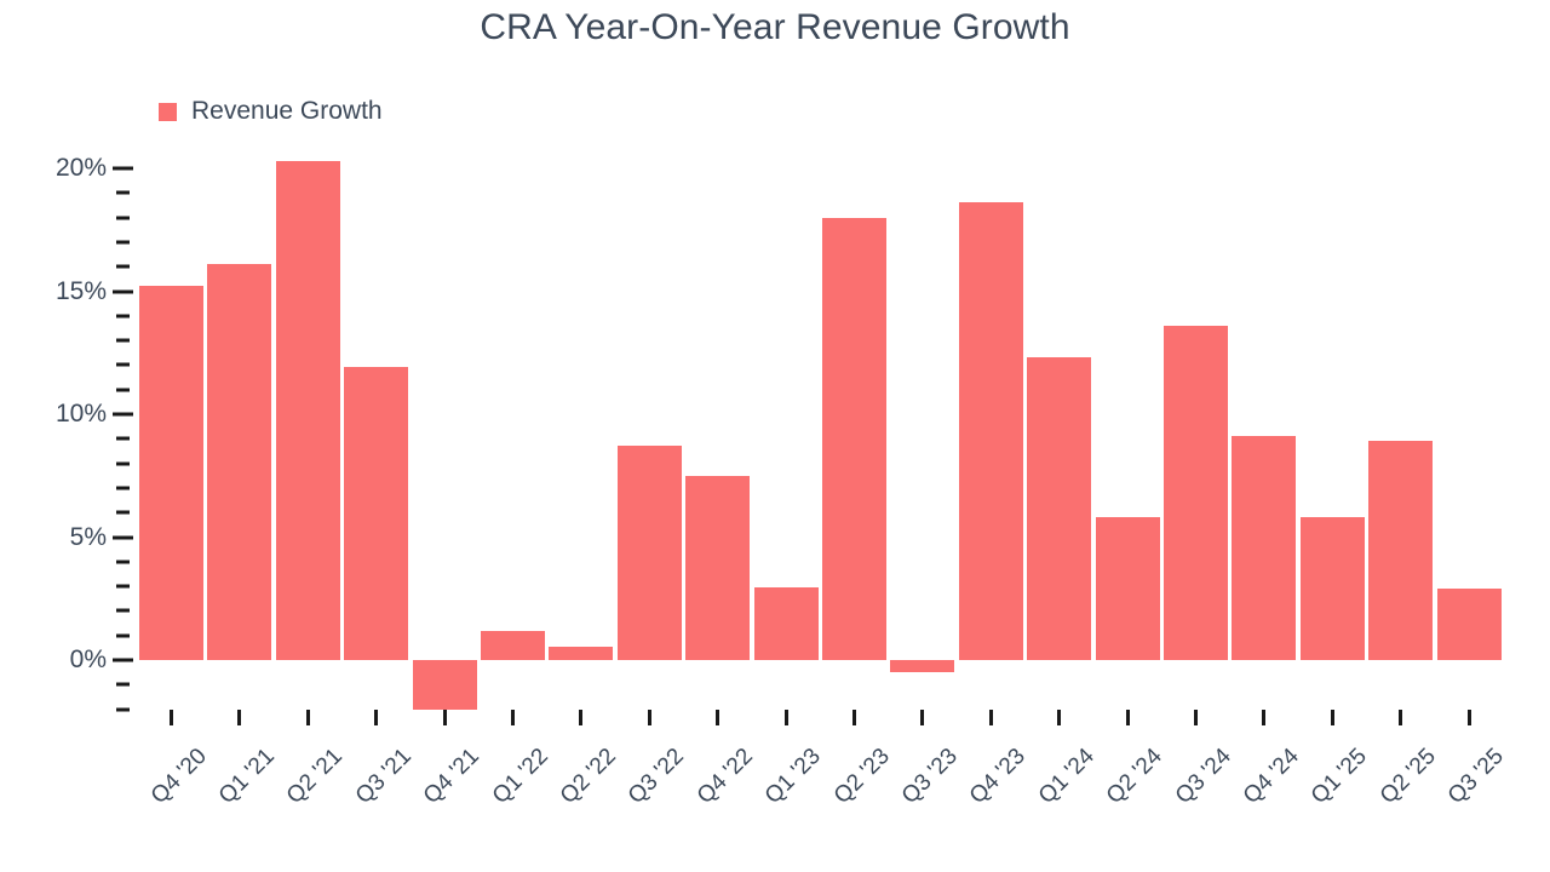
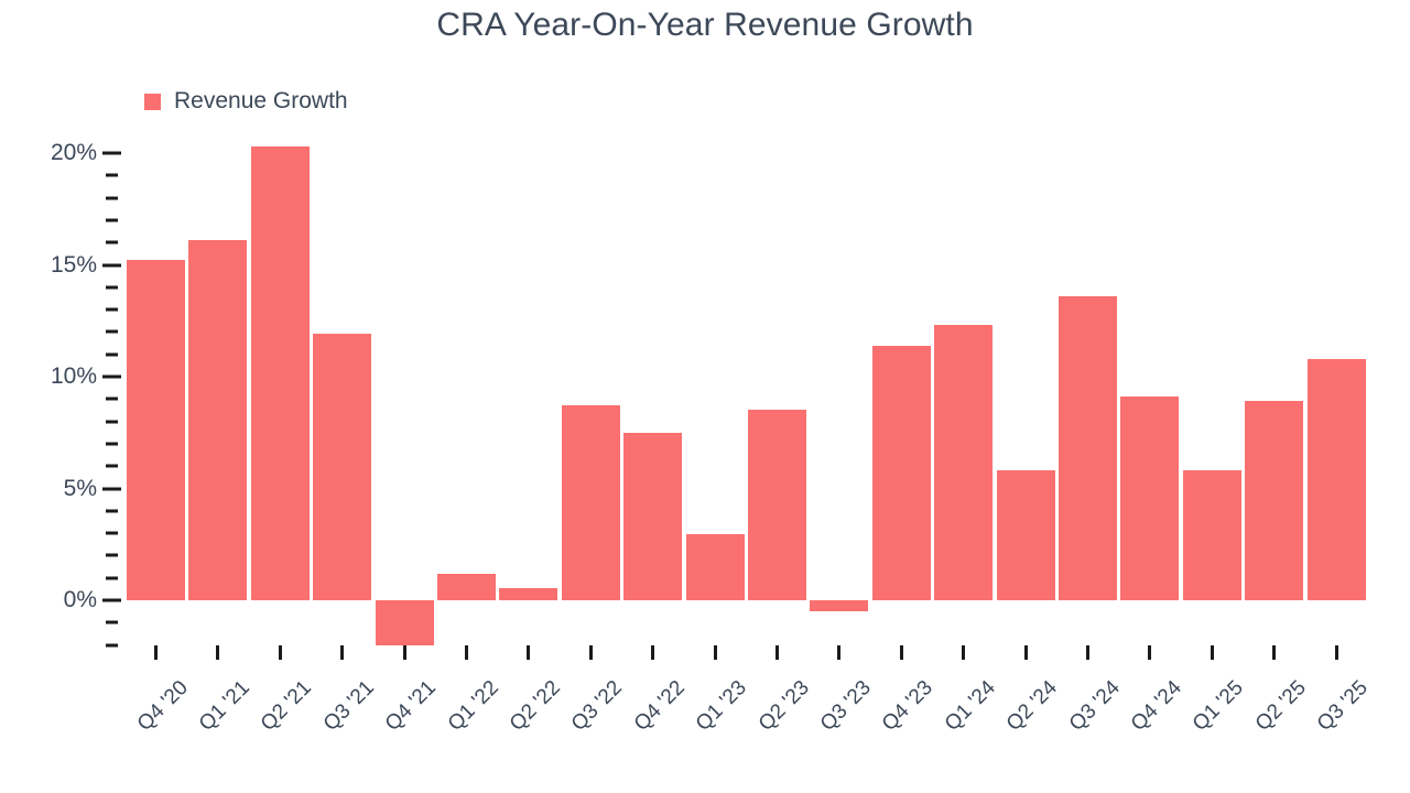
Q2 '23: 18.0% -> 8.5%
Q4 '23: 18.6% -> 11.4%
Q3 '25: 2.9% -> 10.8%
